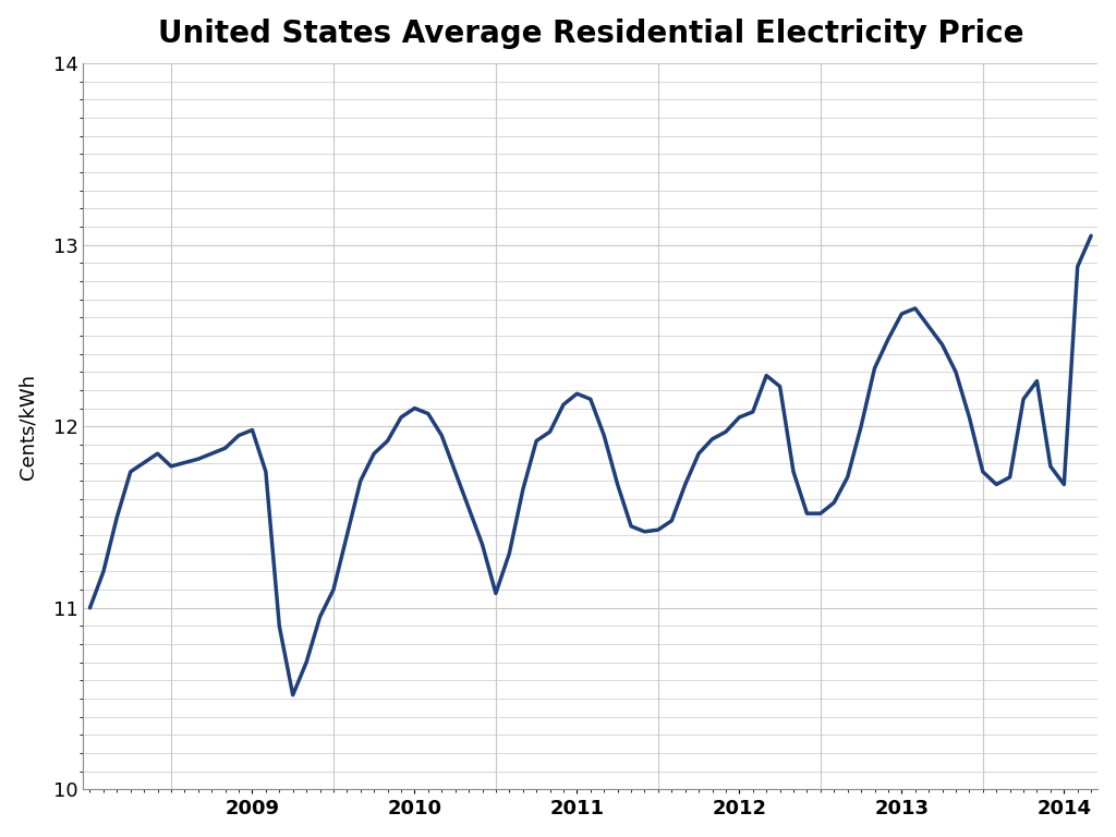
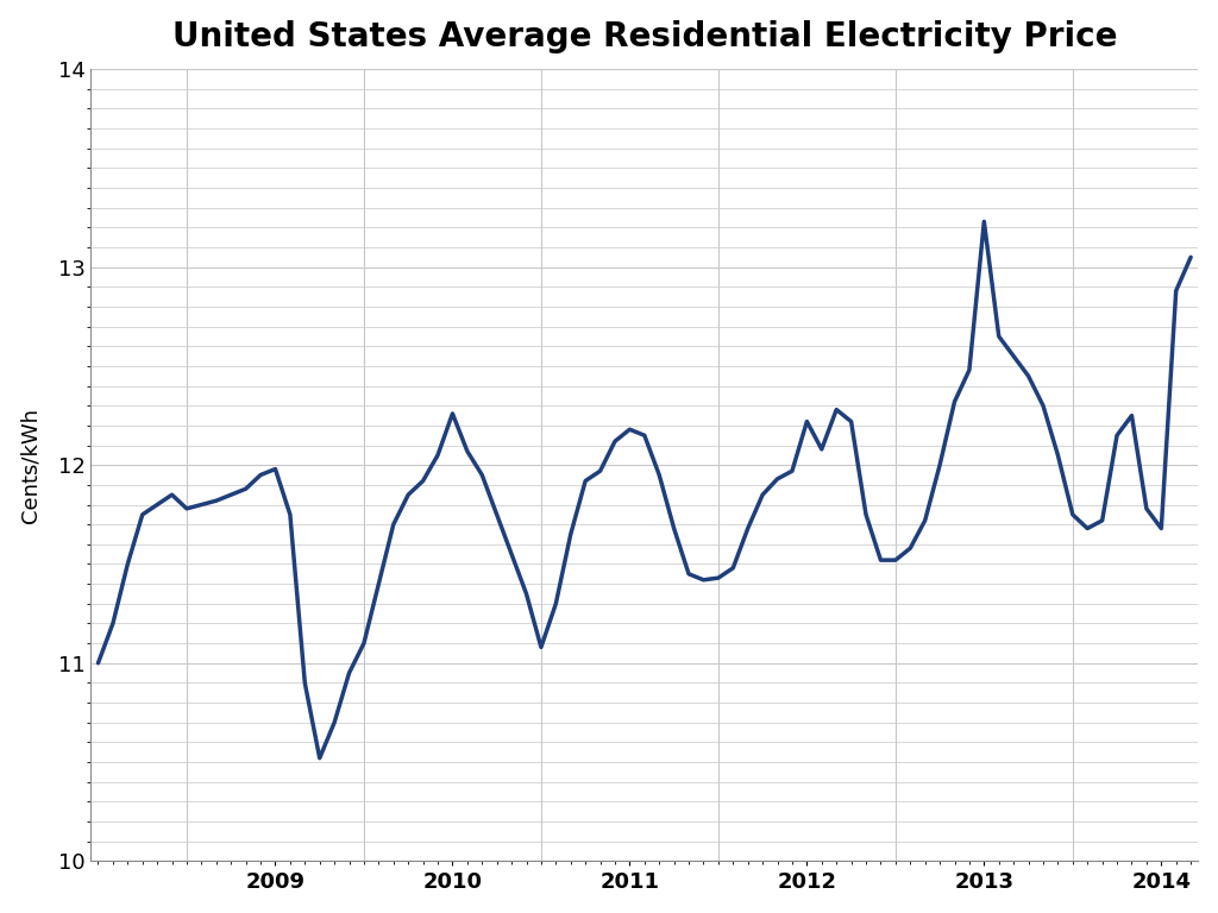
2010: 12.10 -> 12.26
2012: 12.05 -> 12.22
2013: 12.62 -> 13.23
